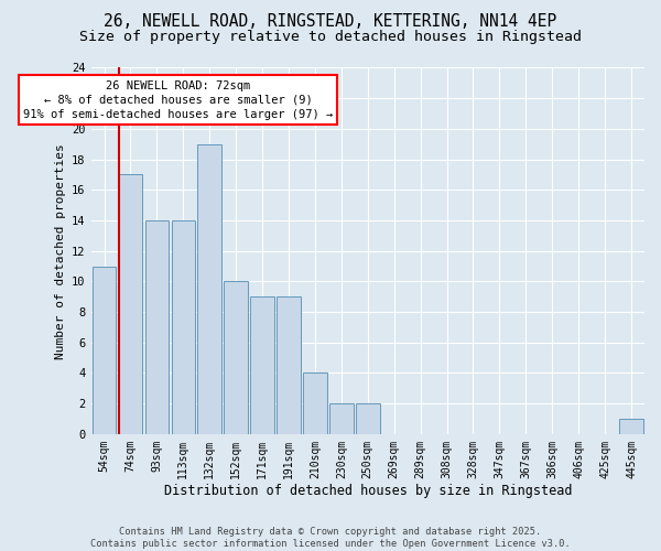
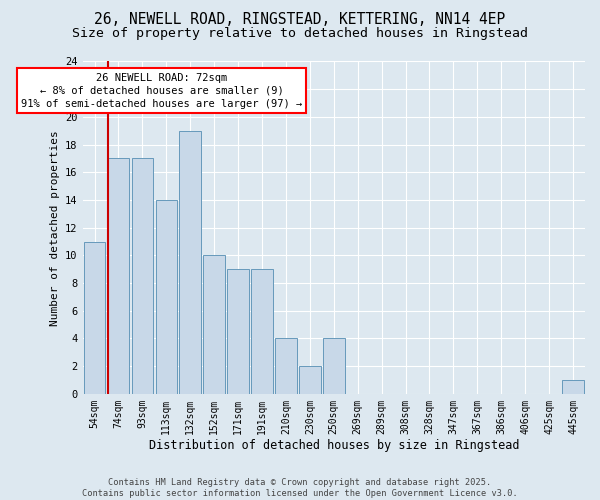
93sqm: 14 -> 17
250sqm: 2 -> 4
